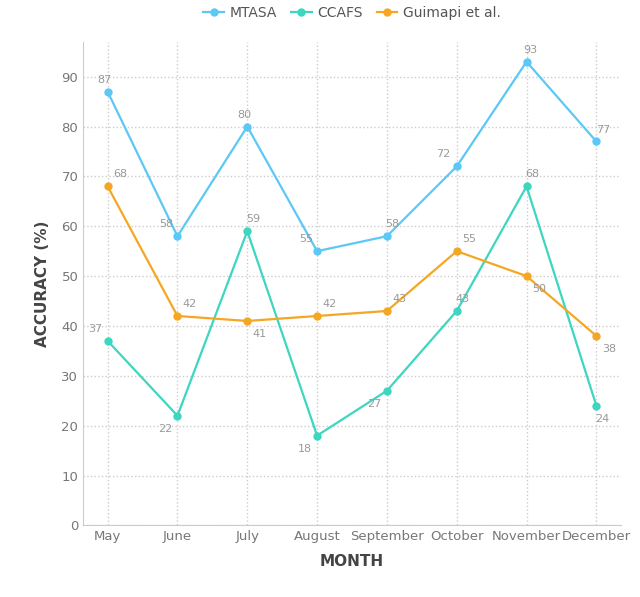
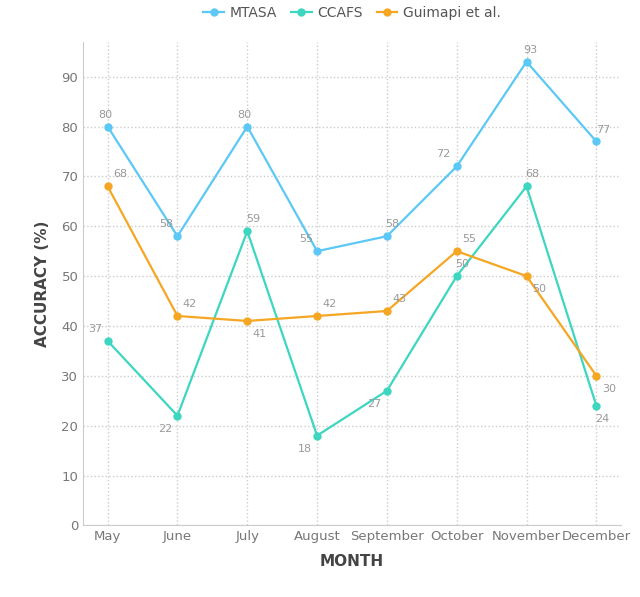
MTASA/May: 87 -> 80
CCAFS/October: 43 -> 50
Guimapi et al./December: 38 -> 30
